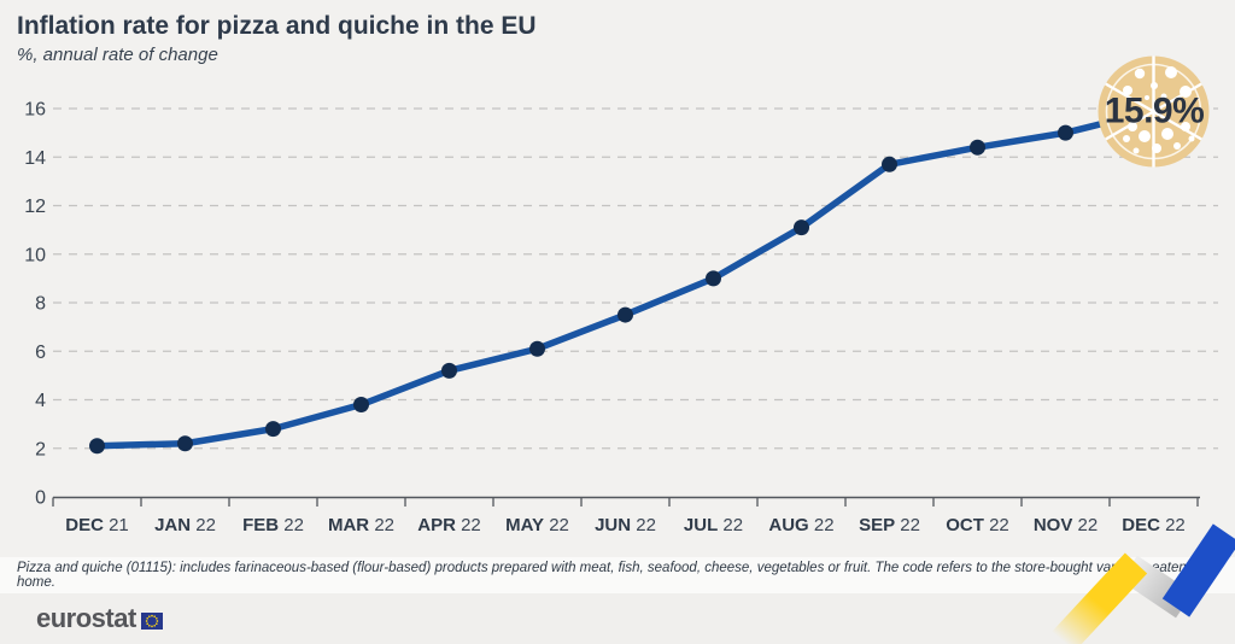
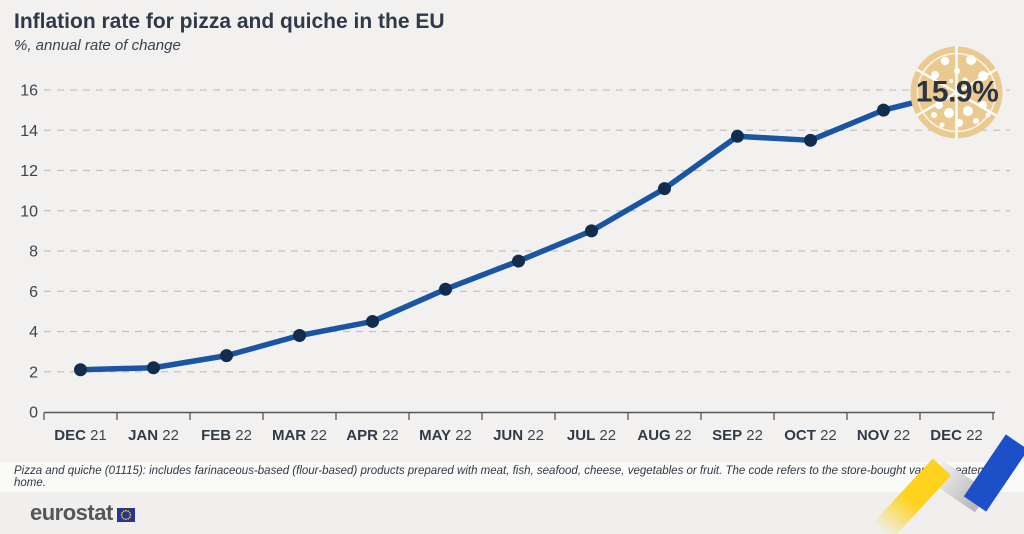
APR 22: 5.2 -> 4.5
OCT 22: 14.4 -> 13.5
